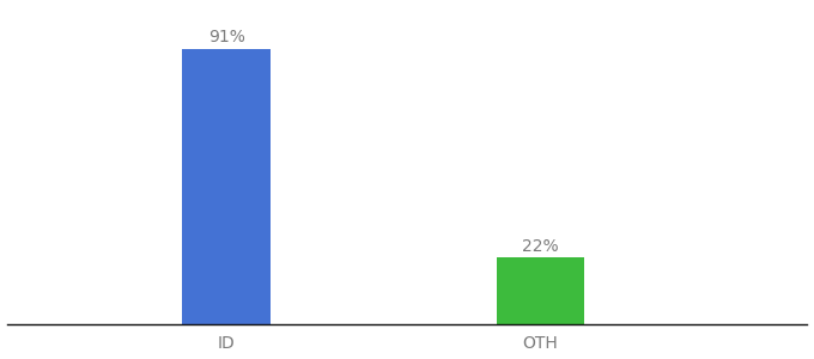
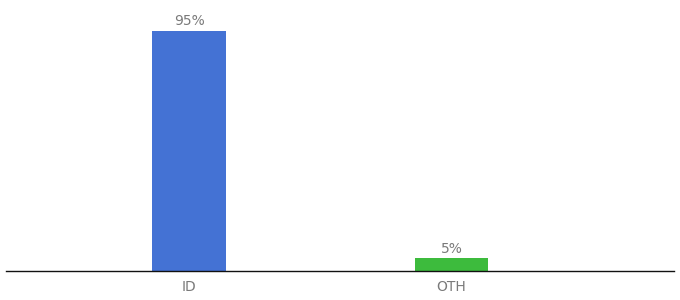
ID: 91% -> 95%
OTH: 22% -> 5%
